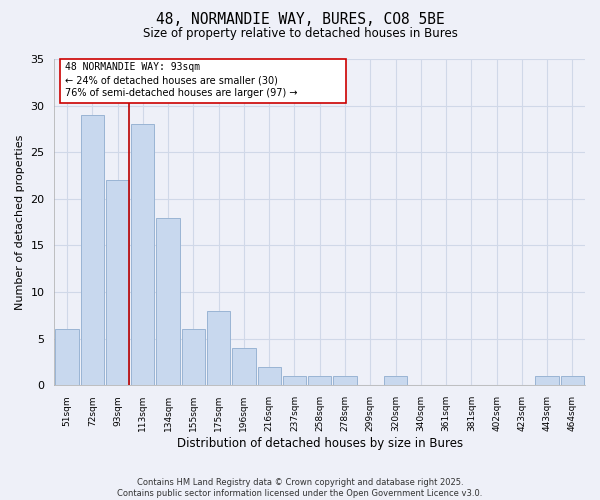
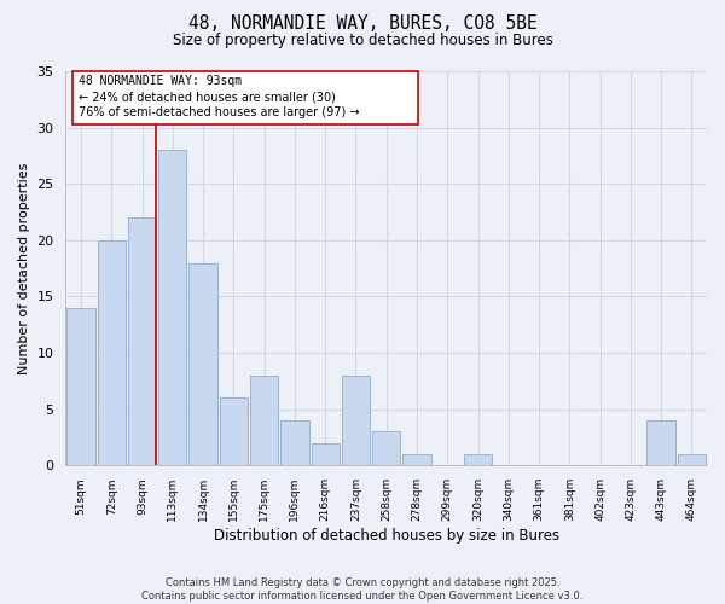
51sqm: 6 -> 14
72sqm: 29 -> 20
237sqm: 1 -> 8
258sqm: 1 -> 3
443sqm: 1 -> 4
